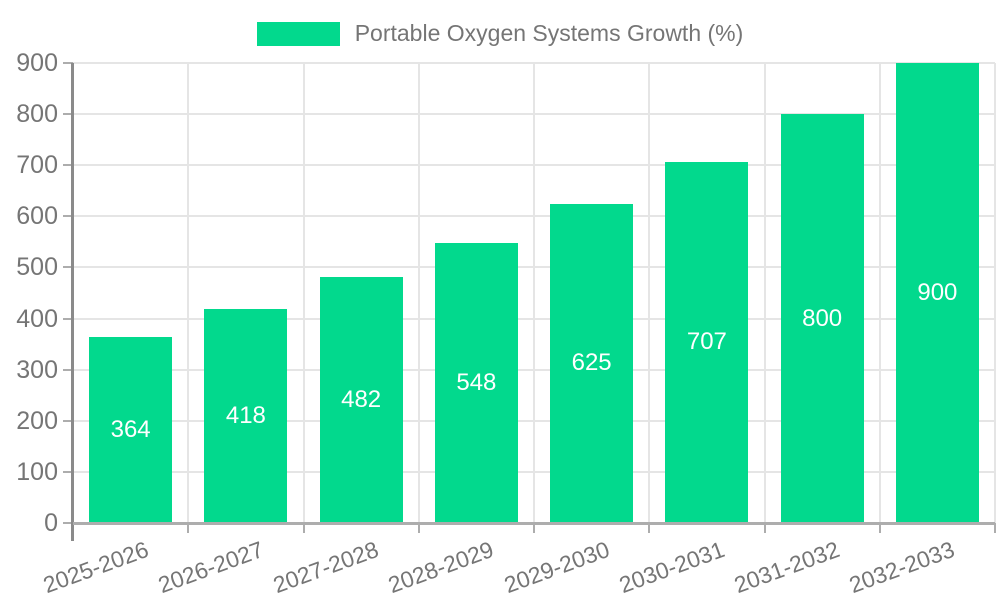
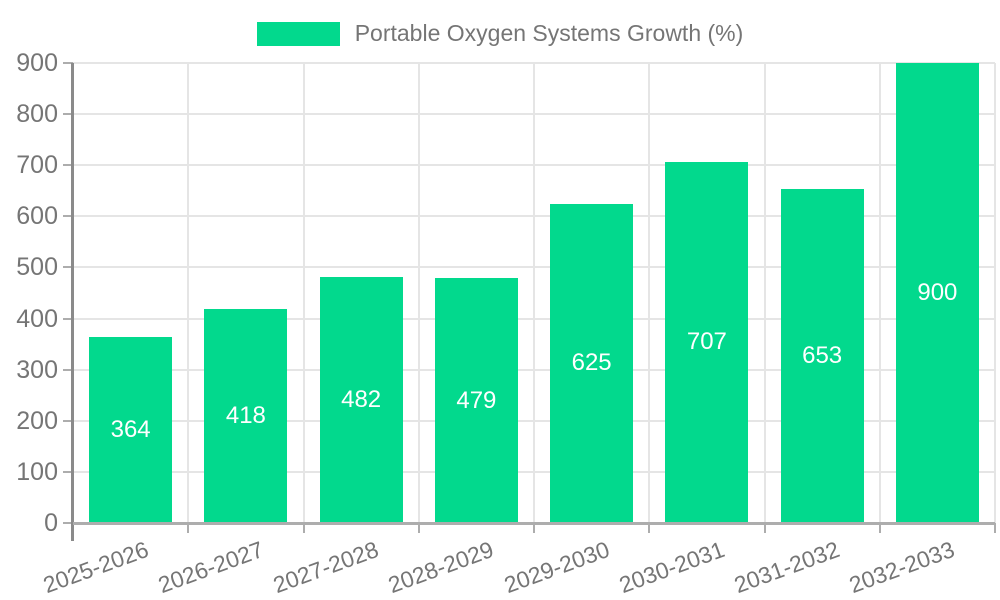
2028-2029: 548 -> 479
2031-2032: 800 -> 653
